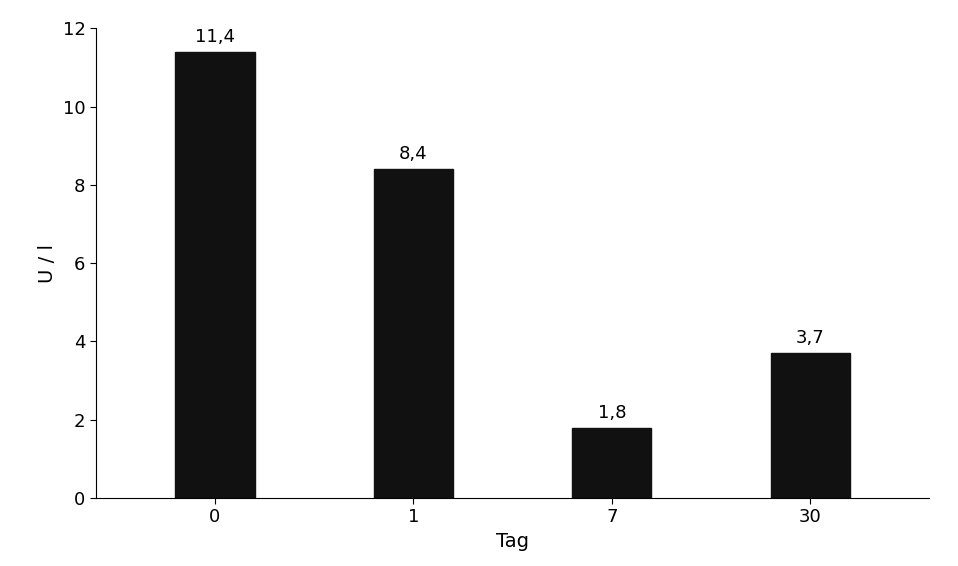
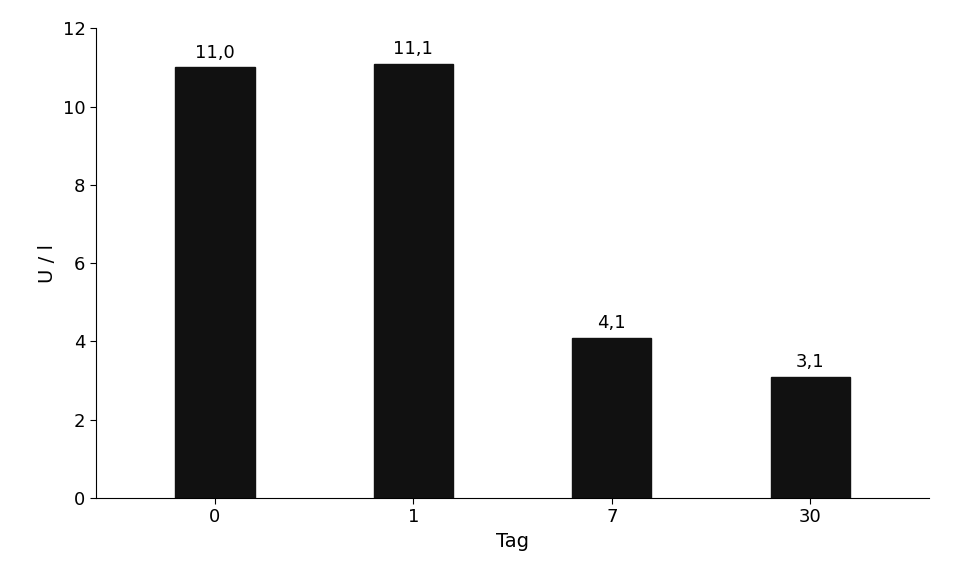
0: 11,4 -> 11,0
1: 8,4 -> 11,1
7: 1,8 -> 4,1
30: 3,7 -> 3,1
